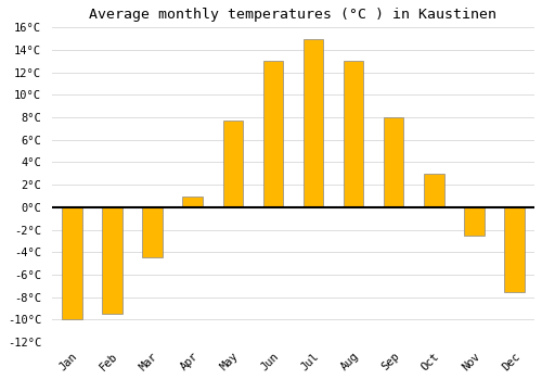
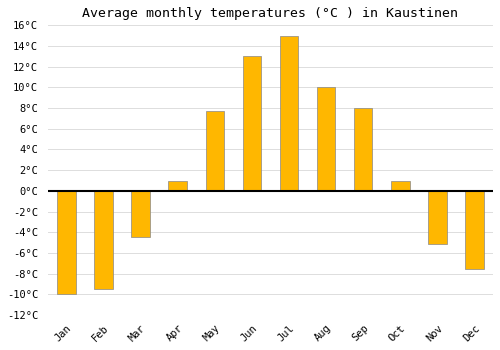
Aug: 13.0°C -> 10.0°C
Oct: 3.0°C -> 1.0°C
Nov: -2.5°C -> -5.1°C
